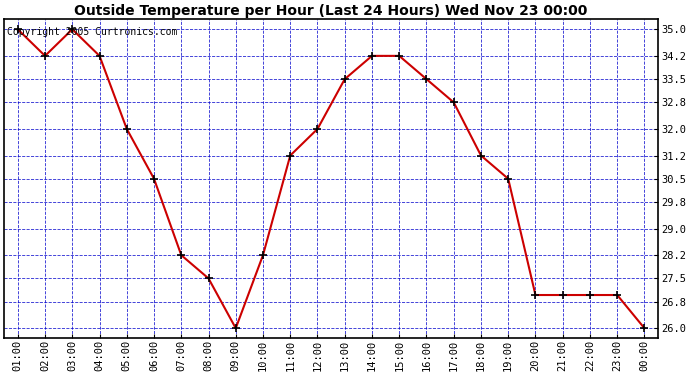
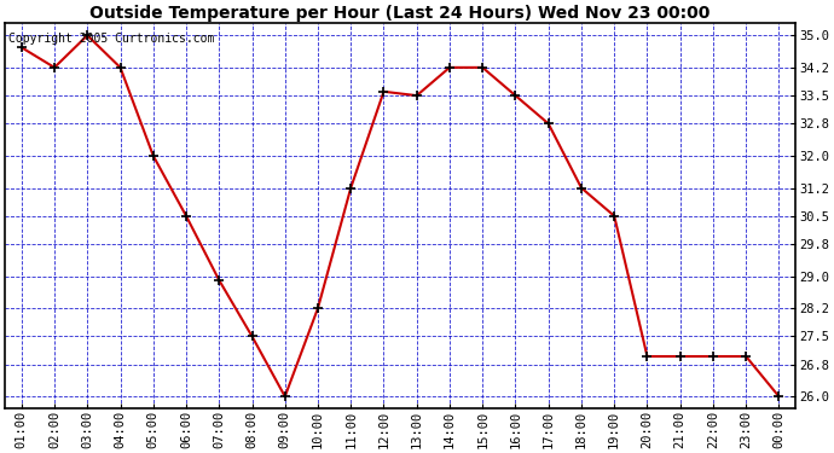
01:00: 35.0 -> 34.7
07:00: 28.2 -> 28.9
12:00: 32.0 -> 33.6
